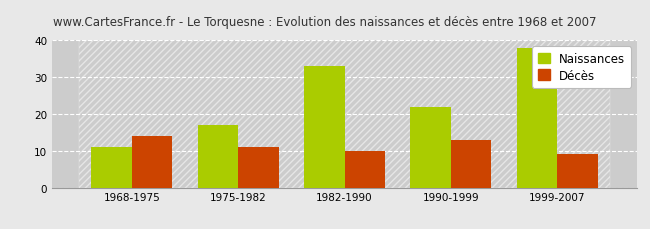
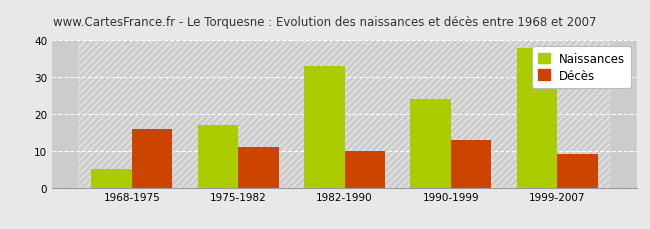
Naissances/1968-1975: 11 -> 5
Décès/1968-1975: 14 -> 16
Naissances/1990-1999: 22 -> 24
